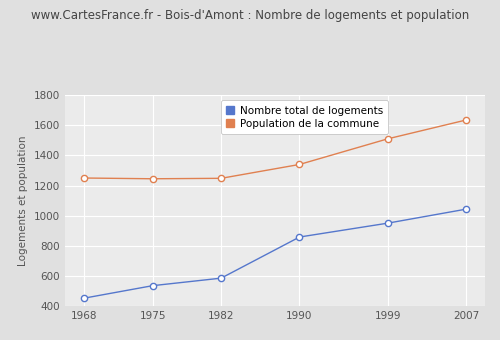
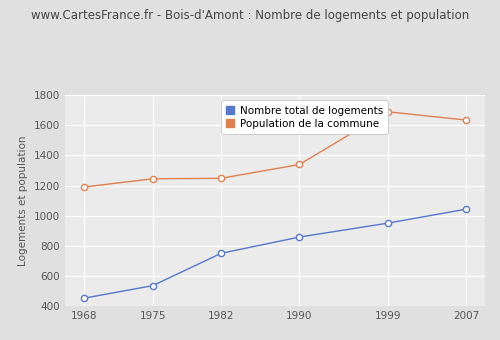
Population de la commune/1968: 1250 -> 1190
Nombre total de logements/1982: 580 -> 750
Population de la commune/1999: 1510 -> 1690
